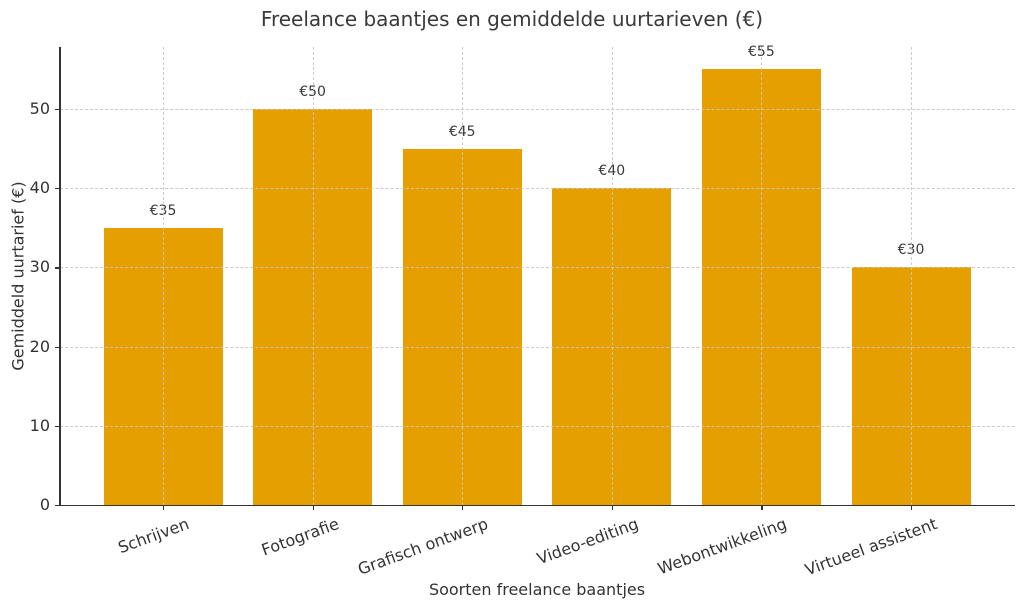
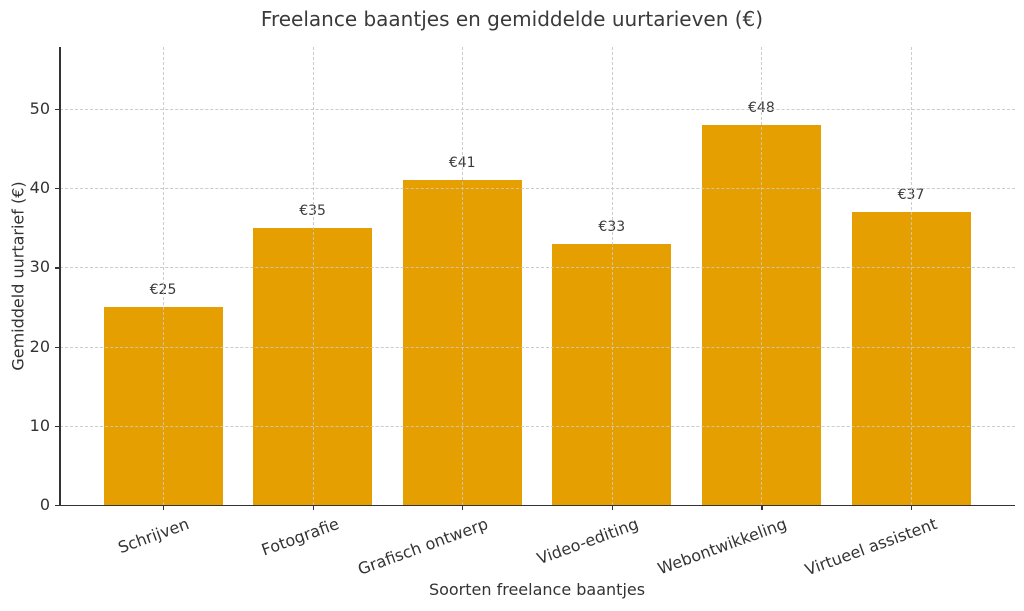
Schrijven: €35 -> €25
Fotografie: €50 -> €35
Grafisch ontwerp: €45 -> €41
Video-editing: €40 -> €33
Webontwikkeling: €55 -> €48
Virtueel assistent: €30 -> €37
